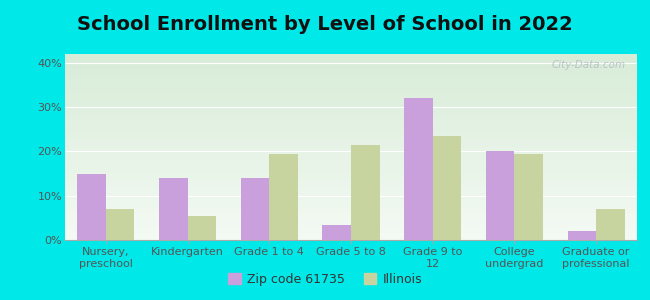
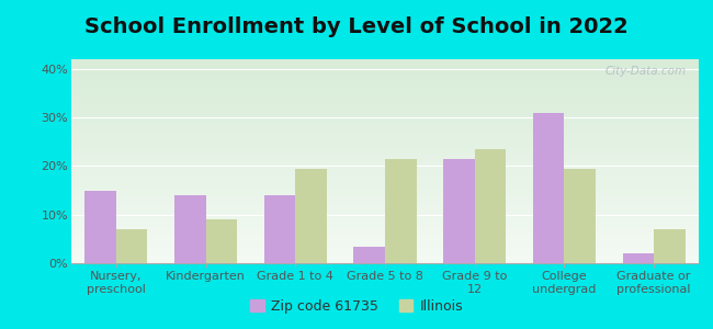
Illinois/Kindergarten: 5.5% -> 9.0%
Zip code 61735/Grade 9 to 12: 32.0% -> 21.5%
Zip code 61735/College undergrad: 20.0% -> 31.0%
